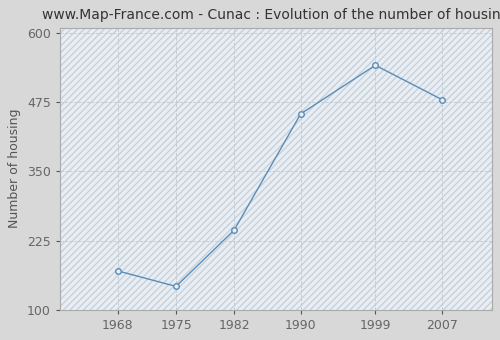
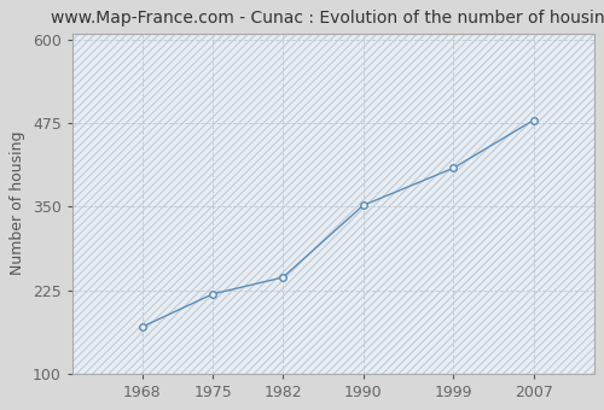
1975: 142 -> 219
1990: 454 -> 352
1999: 542 -> 408
